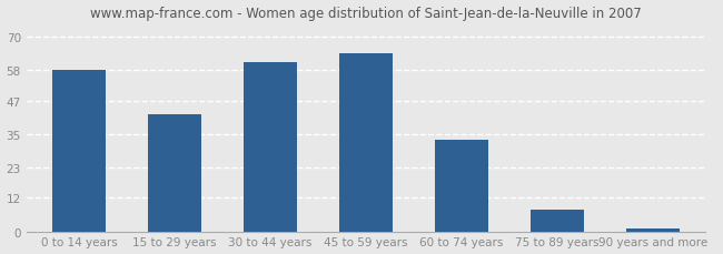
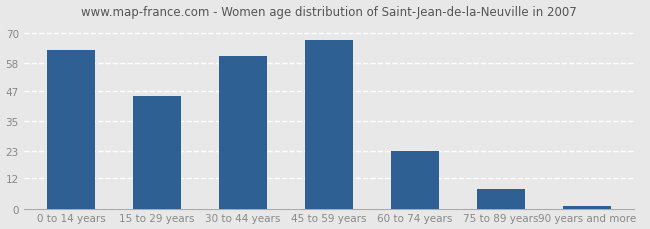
0 to 14 years: 58 -> 63
15 to 29 years: 42 -> 45
45 to 59 years: 64 -> 67
60 to 74 years: 33 -> 23
